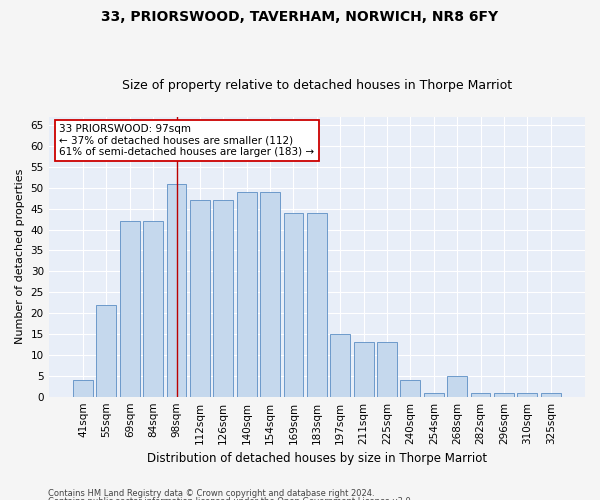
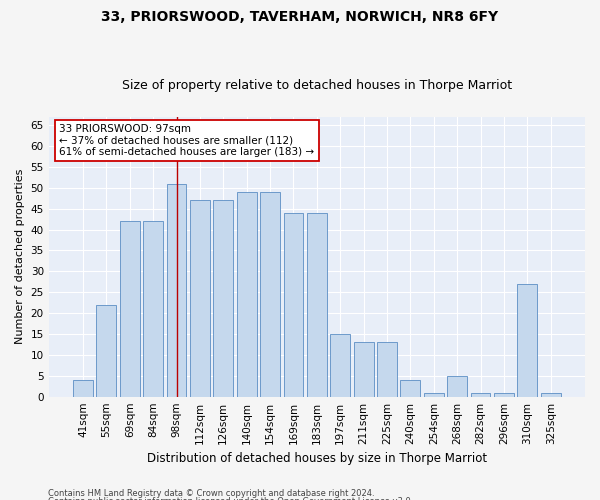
310sqm: 1 -> 27
